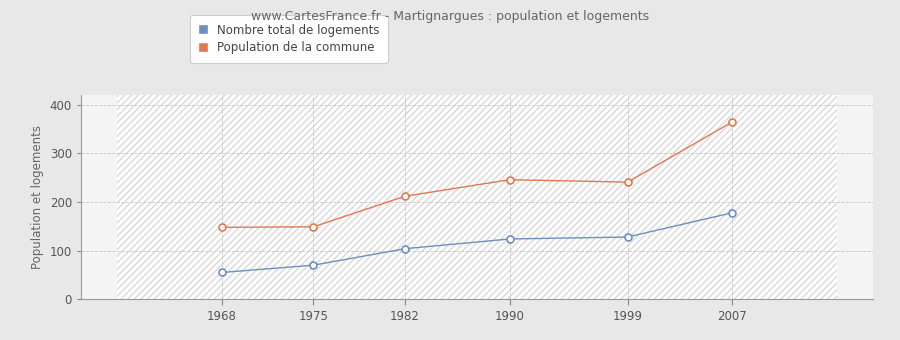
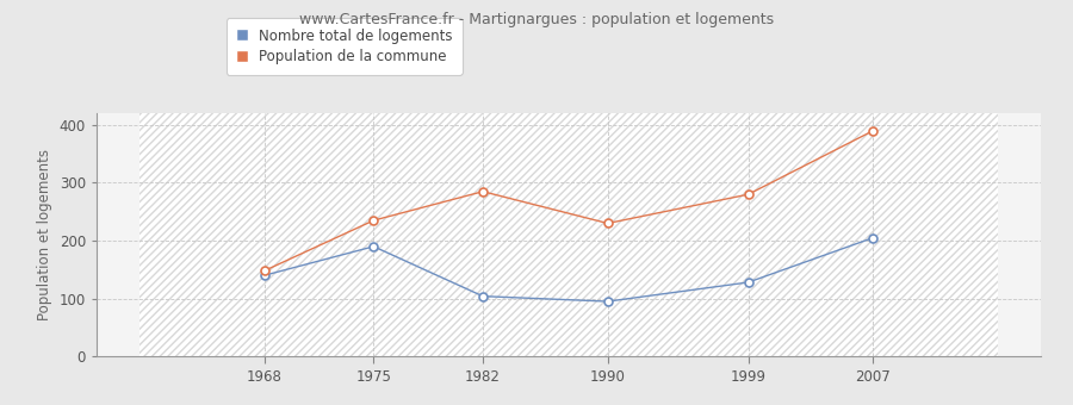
Nombre total de logements/1968: 55 -> 140
Nombre total de logements/1975: 70 -> 190
Population de la commune/1975: 149 -> 235
Population de la commune/1982: 212 -> 285
Nombre total de logements/1990: 124 -> 95
Population de la commune/1990: 246 -> 230
Population de la commune/1999: 241 -> 280
Nombre total de logements/2007: 178 -> 205
Population de la commune/2007: 365 -> 390
